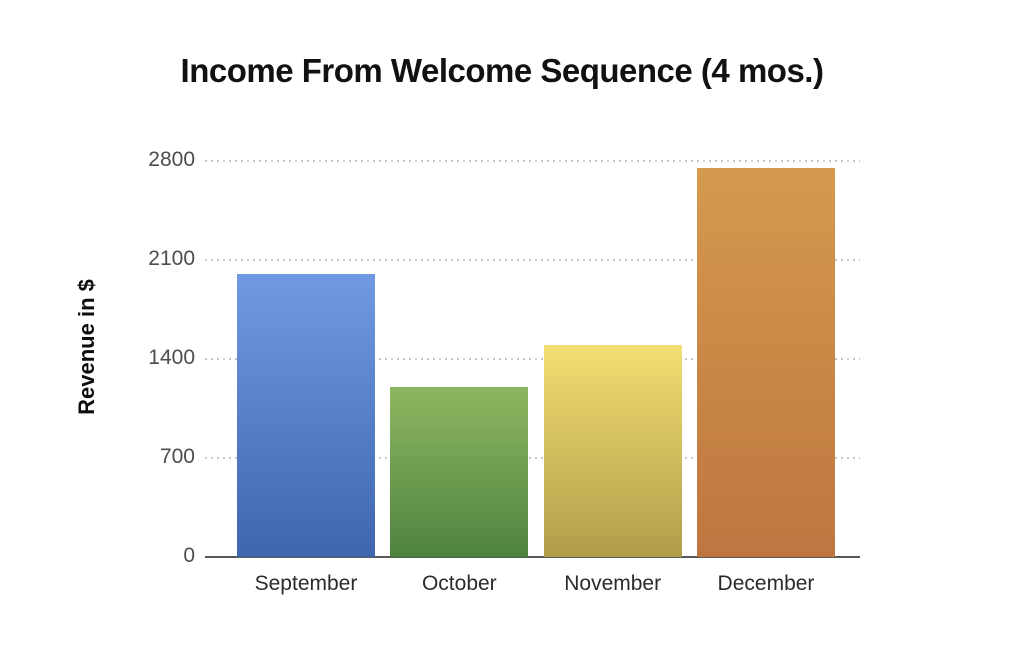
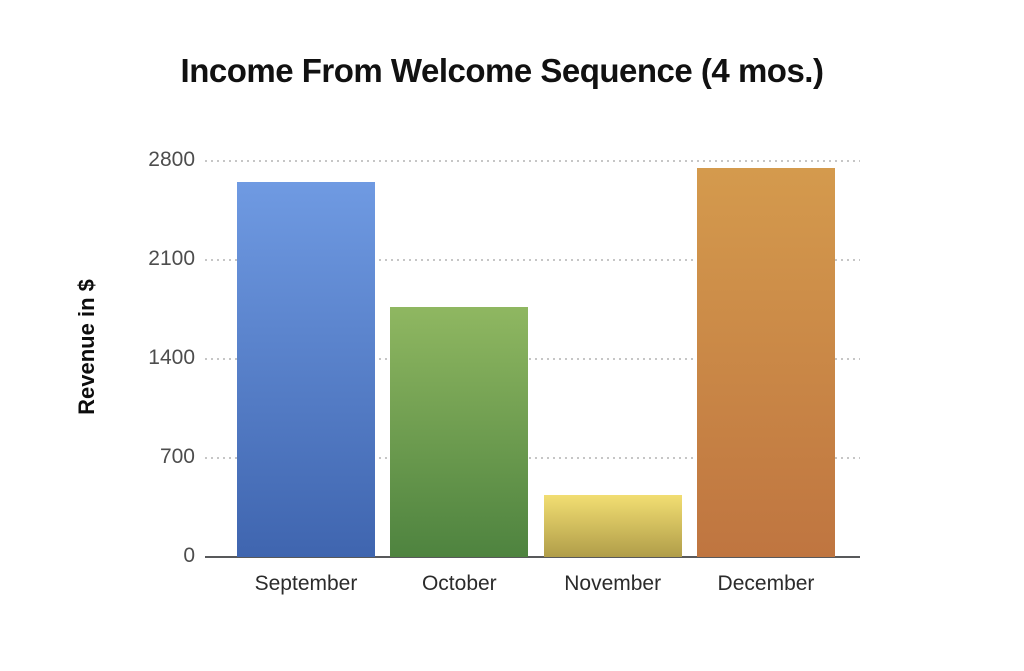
September: 2000 -> 2650
October: 1200 -> 1770
November: 1500 -> 440
